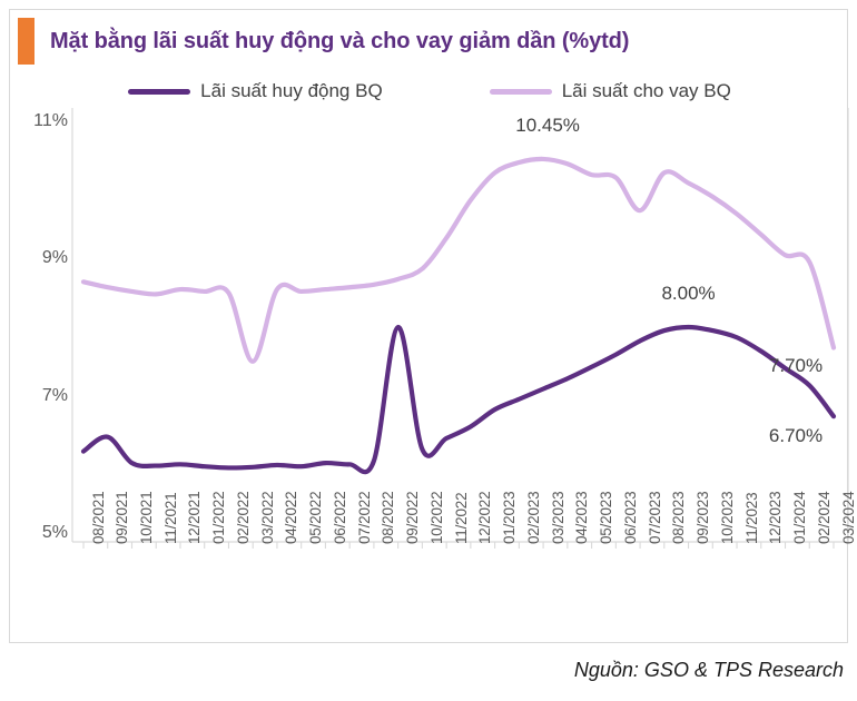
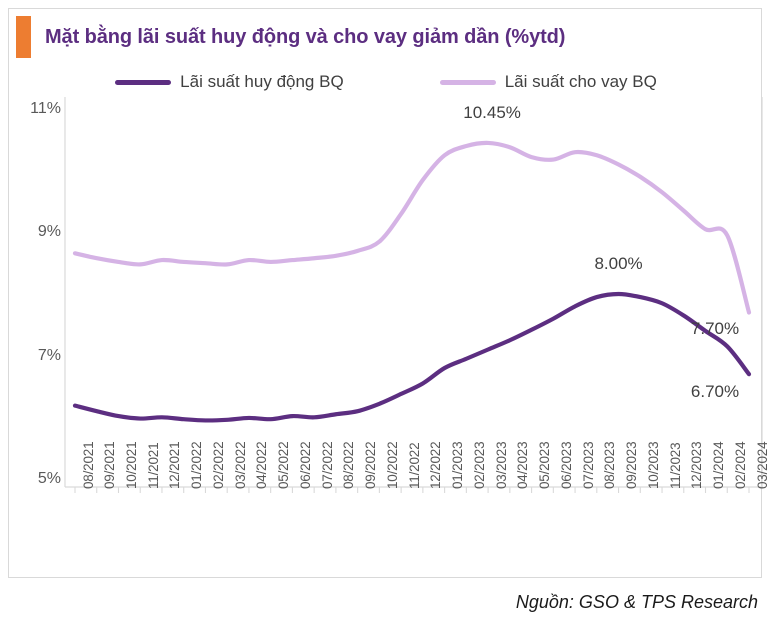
Lãi suất huy động BQ/09/2021: 6.4% -> 6.1%
Lãi suất cho vay BQ/03/2022: 7.5% -> 8.5%
Lãi suất huy động BQ/09/2022: 8.0% -> 6.1%
Lãi suất cho vay BQ/07/2023: 9.7% -> 10.3%
